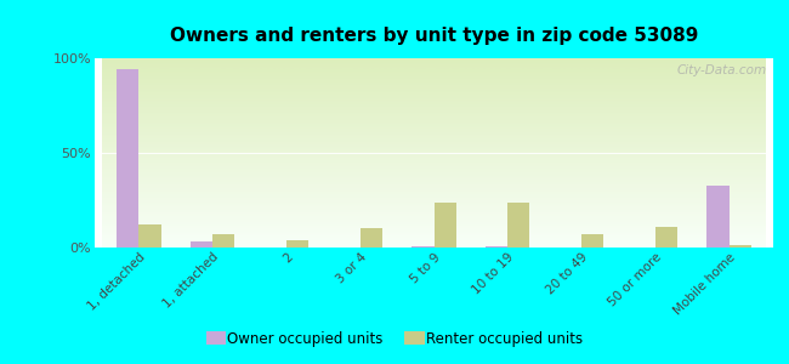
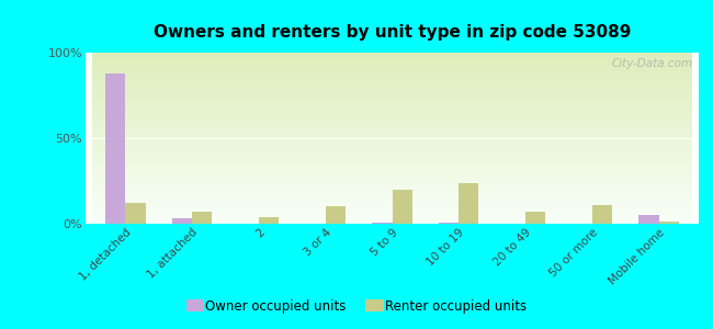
Owner occupied units/1, detached: 94% -> 88%
Renter occupied units/5 to 9: 24% -> 20%
Owner occupied units/Mobile home: 33% -> 5%
